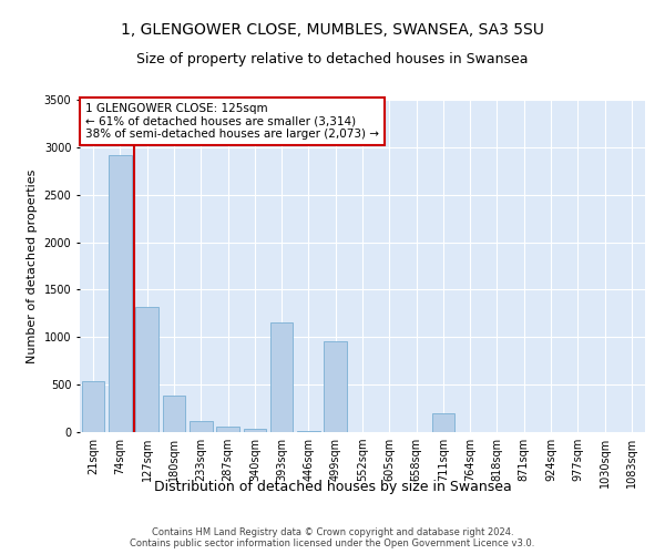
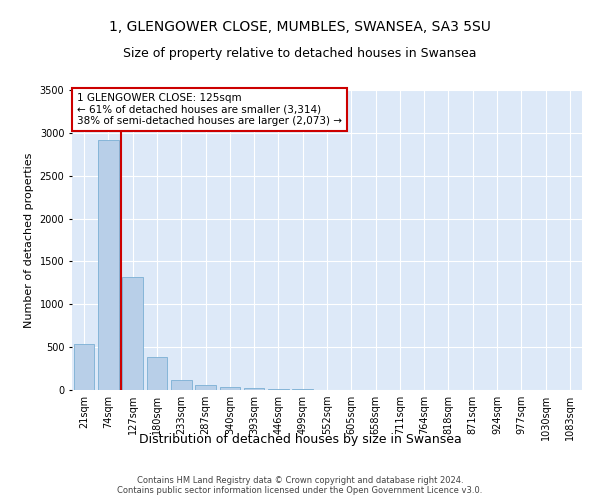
393sqm: 1160 -> 20
499sqm: 960 -> 10
711sqm: 200 -> 0
